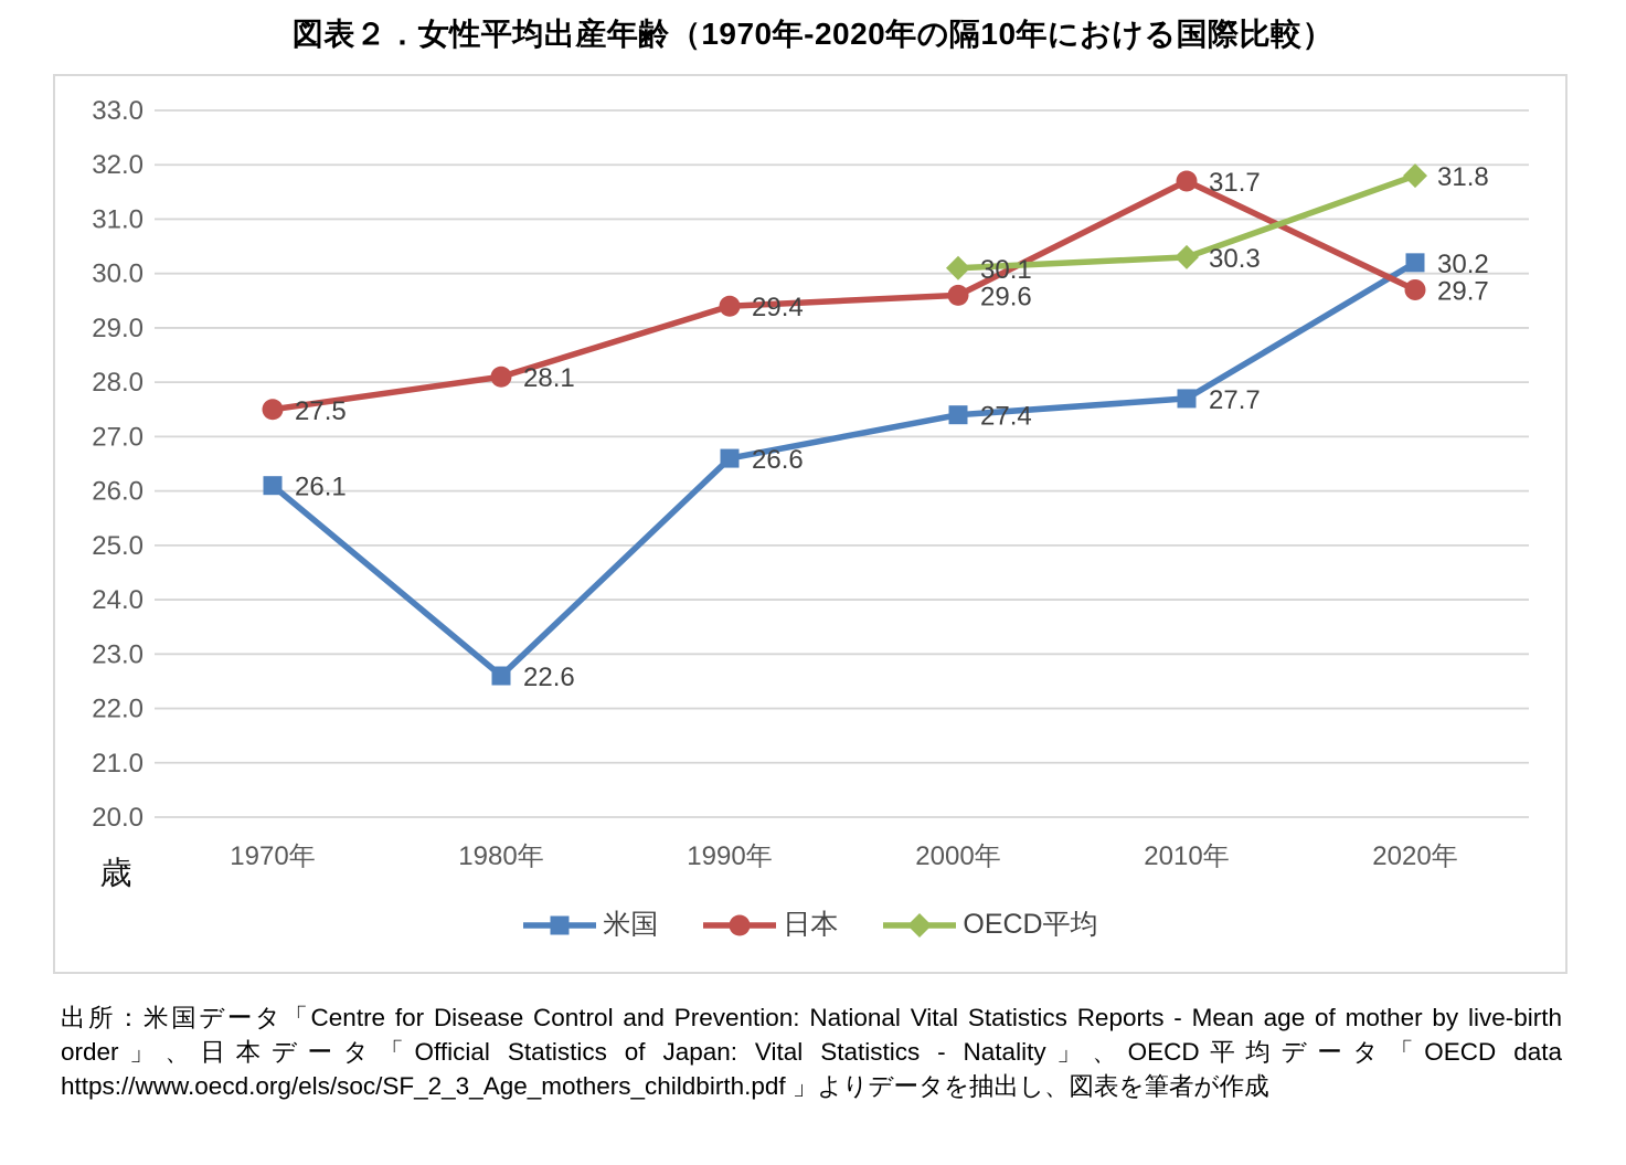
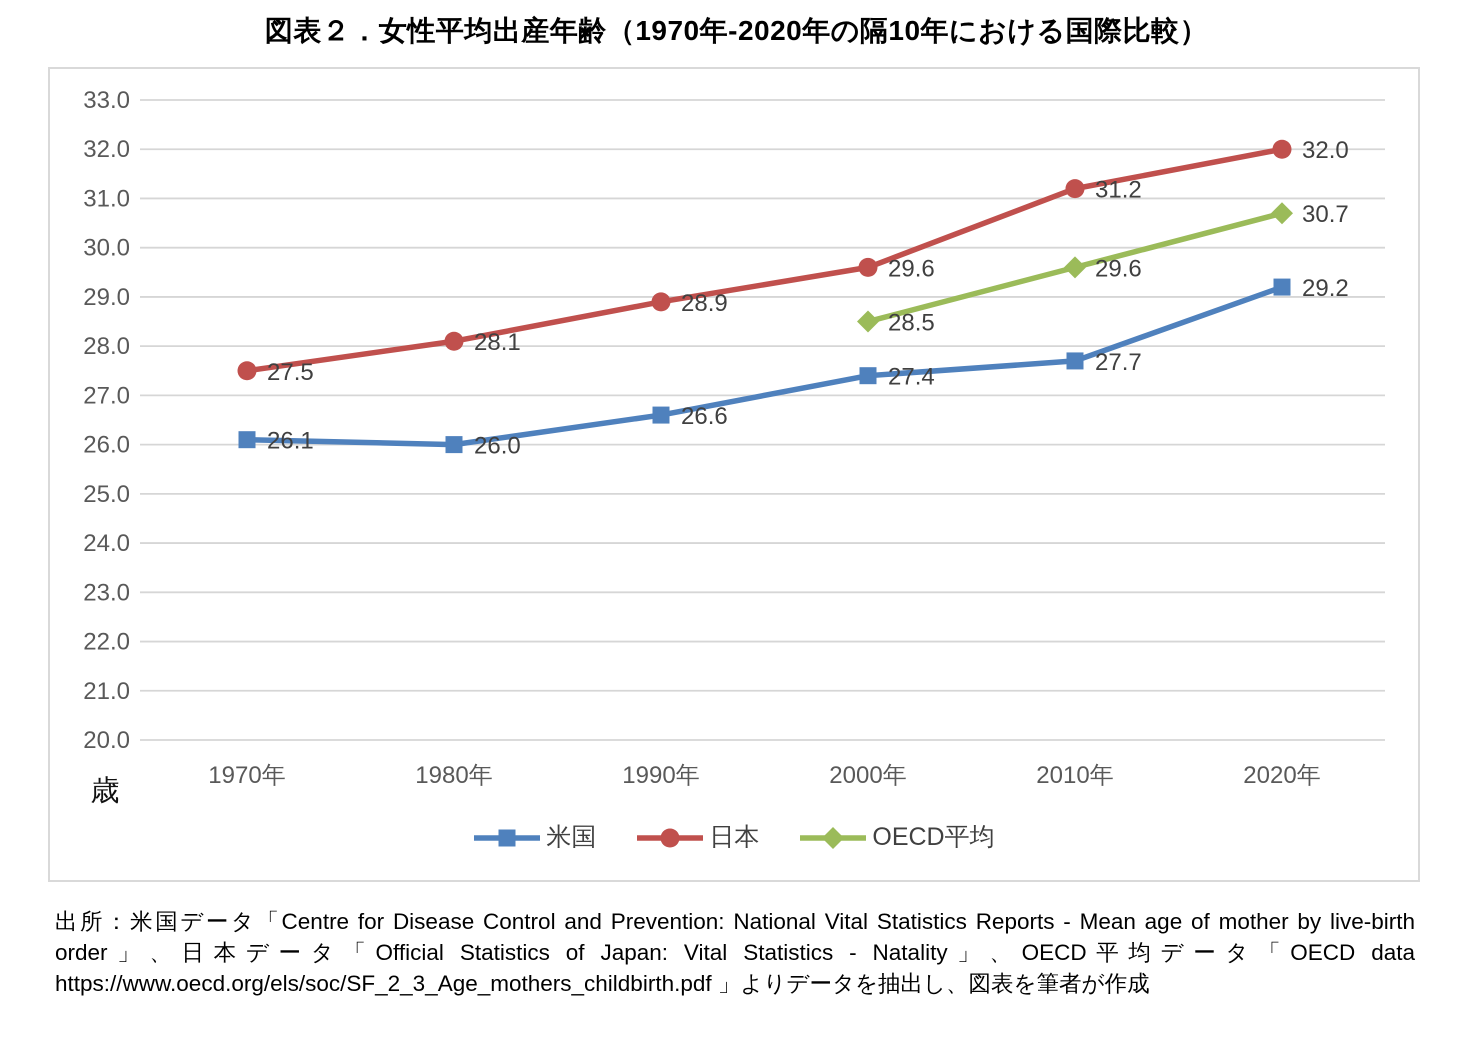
米国/1980年: 22.6 -> 26.0
日本/1990年: 29.4 -> 28.9
OECD平均/2000年: 30.1 -> 28.5
日本/2010年: 31.7 -> 31.2
OECD平均/2010年: 30.3 -> 29.6
米国/2020年: 30.2 -> 29.2
日本/2020年: 29.7 -> 32.0
OECD平均/2020年: 31.8 -> 30.7
